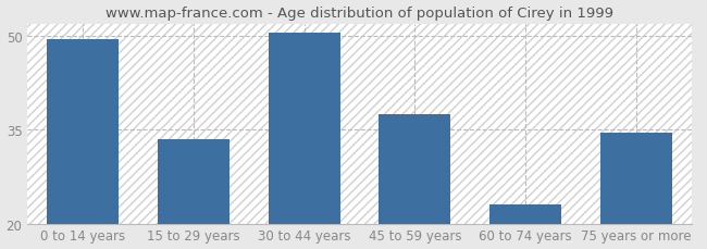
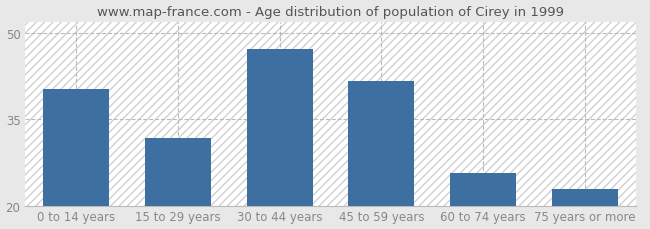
0 to 14 years: 49.5 -> 40.2
15 to 29 years: 33.5 -> 31.8
30 to 44 years: 50.5 -> 47.2
45 to 59 years: 37.5 -> 41.6
60 to 74 years: 23.0 -> 25.6
75 years or more: 34.5 -> 22.8
